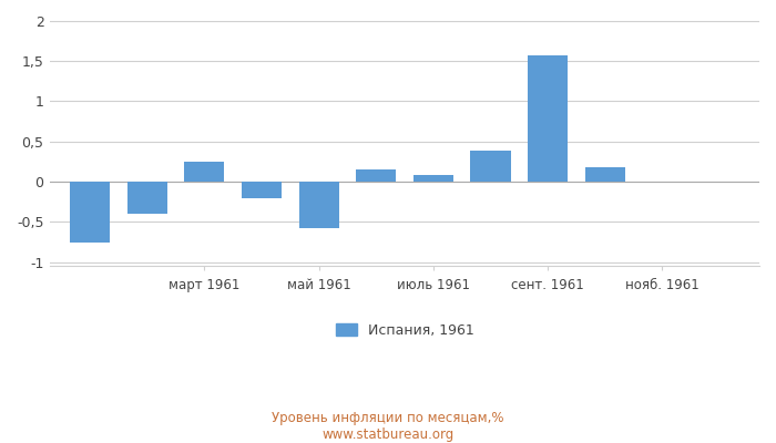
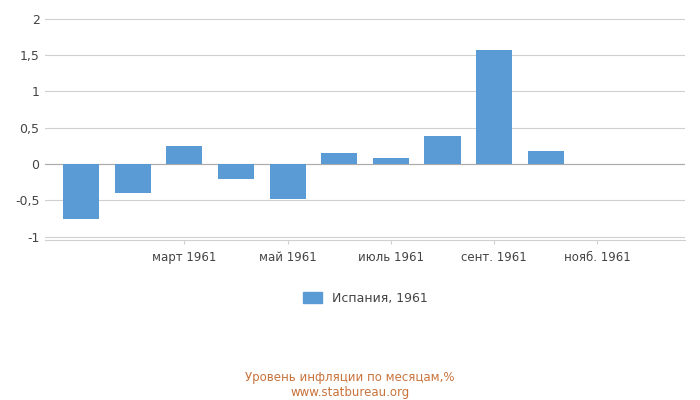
май 1961: -0,58 -> -0,48
